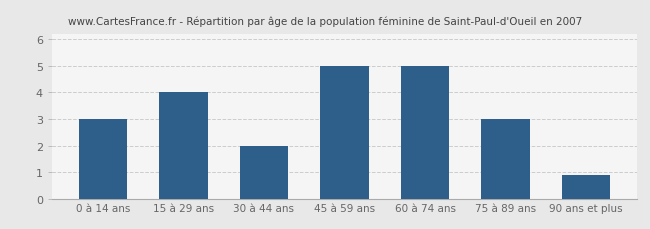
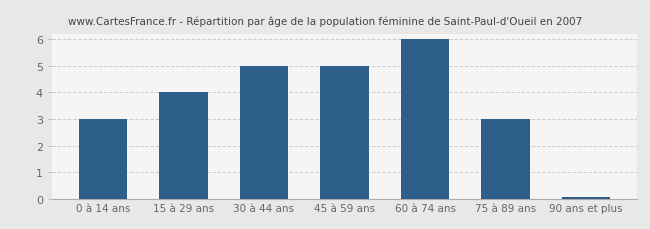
30 à 44 ans: 2.00 -> 5.00
60 à 74 ans: 5.00 -> 6.00
90 ans et plus: 0.90 -> 0.07
